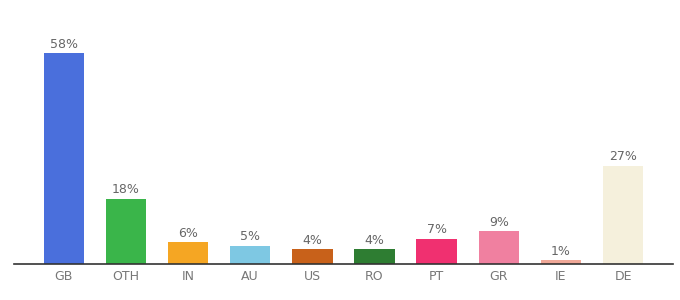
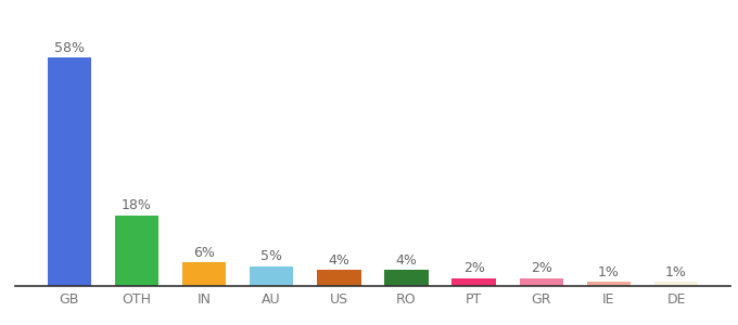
PT: 7% -> 2%
GR: 9% -> 2%
DE: 27% -> 1%
